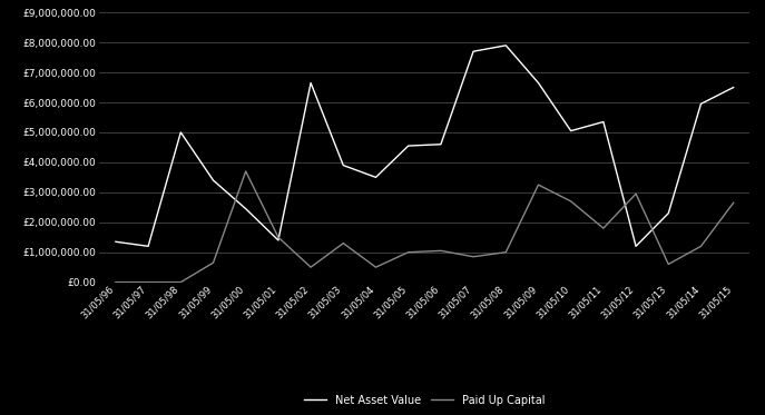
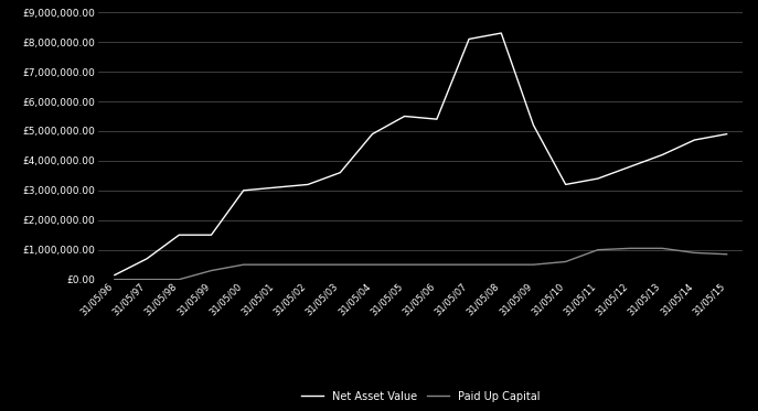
Net Asset Value/31/05/96: £1,350,000 -> £150,000
Net Asset Value/31/05/97: £1,200,000 -> £700,000
Net Asset Value/31/05/98: £5,000,000 -> £1,500,000
Net Asset Value/31/05/99: £3,400,000 -> £1,500,000
Paid Up Capital/31/05/99: £650,000 -> £300,000
Net Asset Value/31/05/00: £2,450,000 -> £3,000,000
Paid Up Capital/31/05/00: £3,700,000 -> £500,000
Net Asset Value/31/05/01: £1,400,000 -> £3,100,000
Paid Up Capital/31/05/01: £1,500,000 -> £500,000
Net Asset Value/31/05/02: £6,650,000 -> £3,200,000
Net Asset Value/31/05/03: £3,900,000 -> £3,600,000
Paid Up Capital/31/05/03: £1,300,000 -> £500,000
Net Asset Value/31/05/04: £3,500,000 -> £4,900,000
Net Asset Value/31/05/05: £4,550,000 -> £5,500,000
Paid Up Capital/31/05/05: £1,000,000 -> £500,000
Net Asset Value/31/05/06: £4,600,000 -> £5,400,000
Paid Up Capital/31/05/06: £1,050,000 -> £500,000
Net Asset Value/31/05/07: £7,700,000 -> £8,100,000
Paid Up Capital/31/05/07: £850,000 -> £500,000
Net Asset Value/31/05/08: £7,900,000 -> £8,300,000
Paid Up Capital/31/05/08: £1,000,000 -> £500,000
Net Asset Value/31/05/09: £6,650,000 -> £5,200,000
Paid Up Capital/31/05/09: £3,250,000 -> £500,000
Net Asset Value/31/05/10: £5,050,000 -> £3,200,000
Paid Up Capital/31/05/10: £2,700,000 -> £600,000
Net Asset Value/31/05/11: £5,350,000 -> £3,400,000
Paid Up Capital/31/05/11: £1,800,000 -> £1,000,000
Net Asset Value/31/05/12: £1,200,000 -> £3,800,000
Paid Up Capital/31/05/12: £2,950,000 -> £1,050,000
Net Asset Value/31/05/13: £2,300,000 -> £4,200,000
Paid Up Capital/31/05/13: £600,000 -> £1,050,000
Net Asset Value/31/05/14: £5,950,000 -> £4,700,000
Paid Up Capital/31/05/14: £1,200,000 -> £900,000
Net Asset Value/31/05/15: £6,500,000 -> £4,900,000
Paid Up Capital/31/05/15: £2,650,000 -> £850,000
